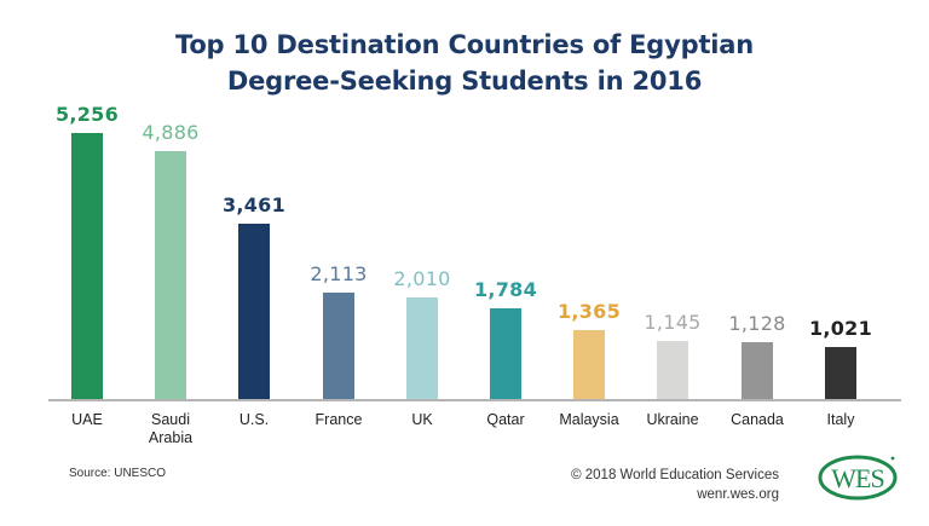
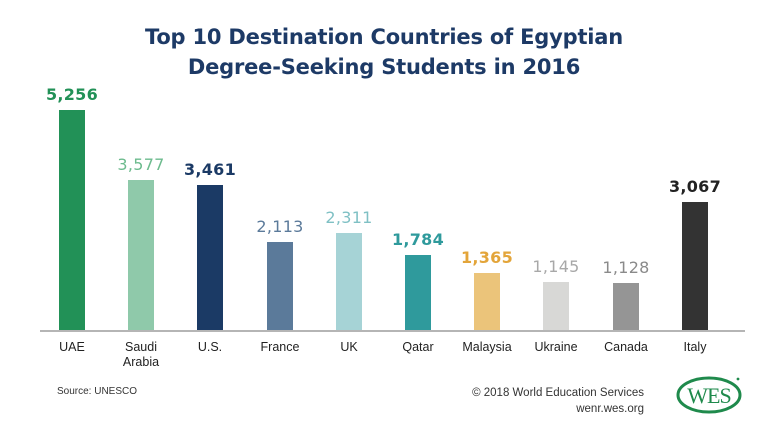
Saudi Arabia: 4,886 -> 3,577
UK: 2,010 -> 2,311
Italy: 1,021 -> 3,067
